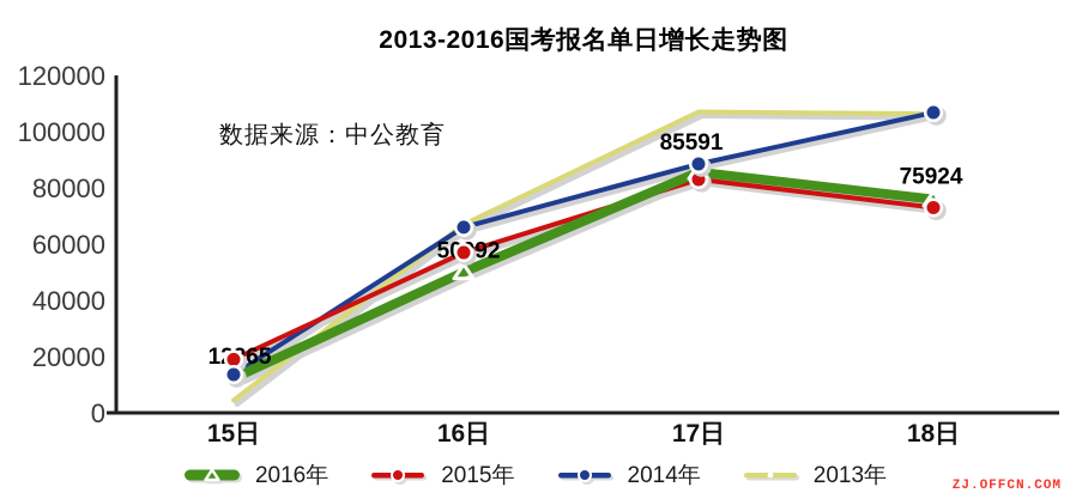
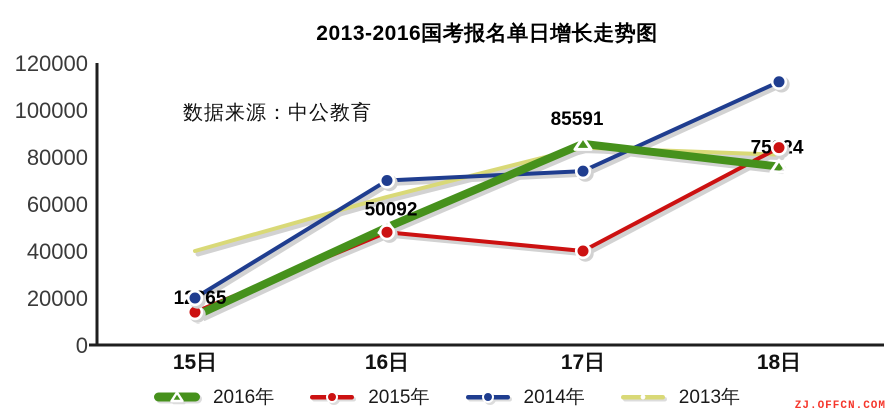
2015年/15日: 19000 -> 14000
2014年/15日: 14000 -> 20000
2013年/15日: 4000 -> 40000
2015年/16日: 57000 -> 48000
2014年/16日: 66000 -> 70000
2013年/16日: 67000 -> 63000
2015年/17日: 83000 -> 40000
2014年/17日: 88000 -> 74000
2013年/17日: 107000 -> 84000
2015年/18日: 73000 -> 84000
2014年/18日: 107000 -> 112000
2013年/18日: 106000 -> 81000
